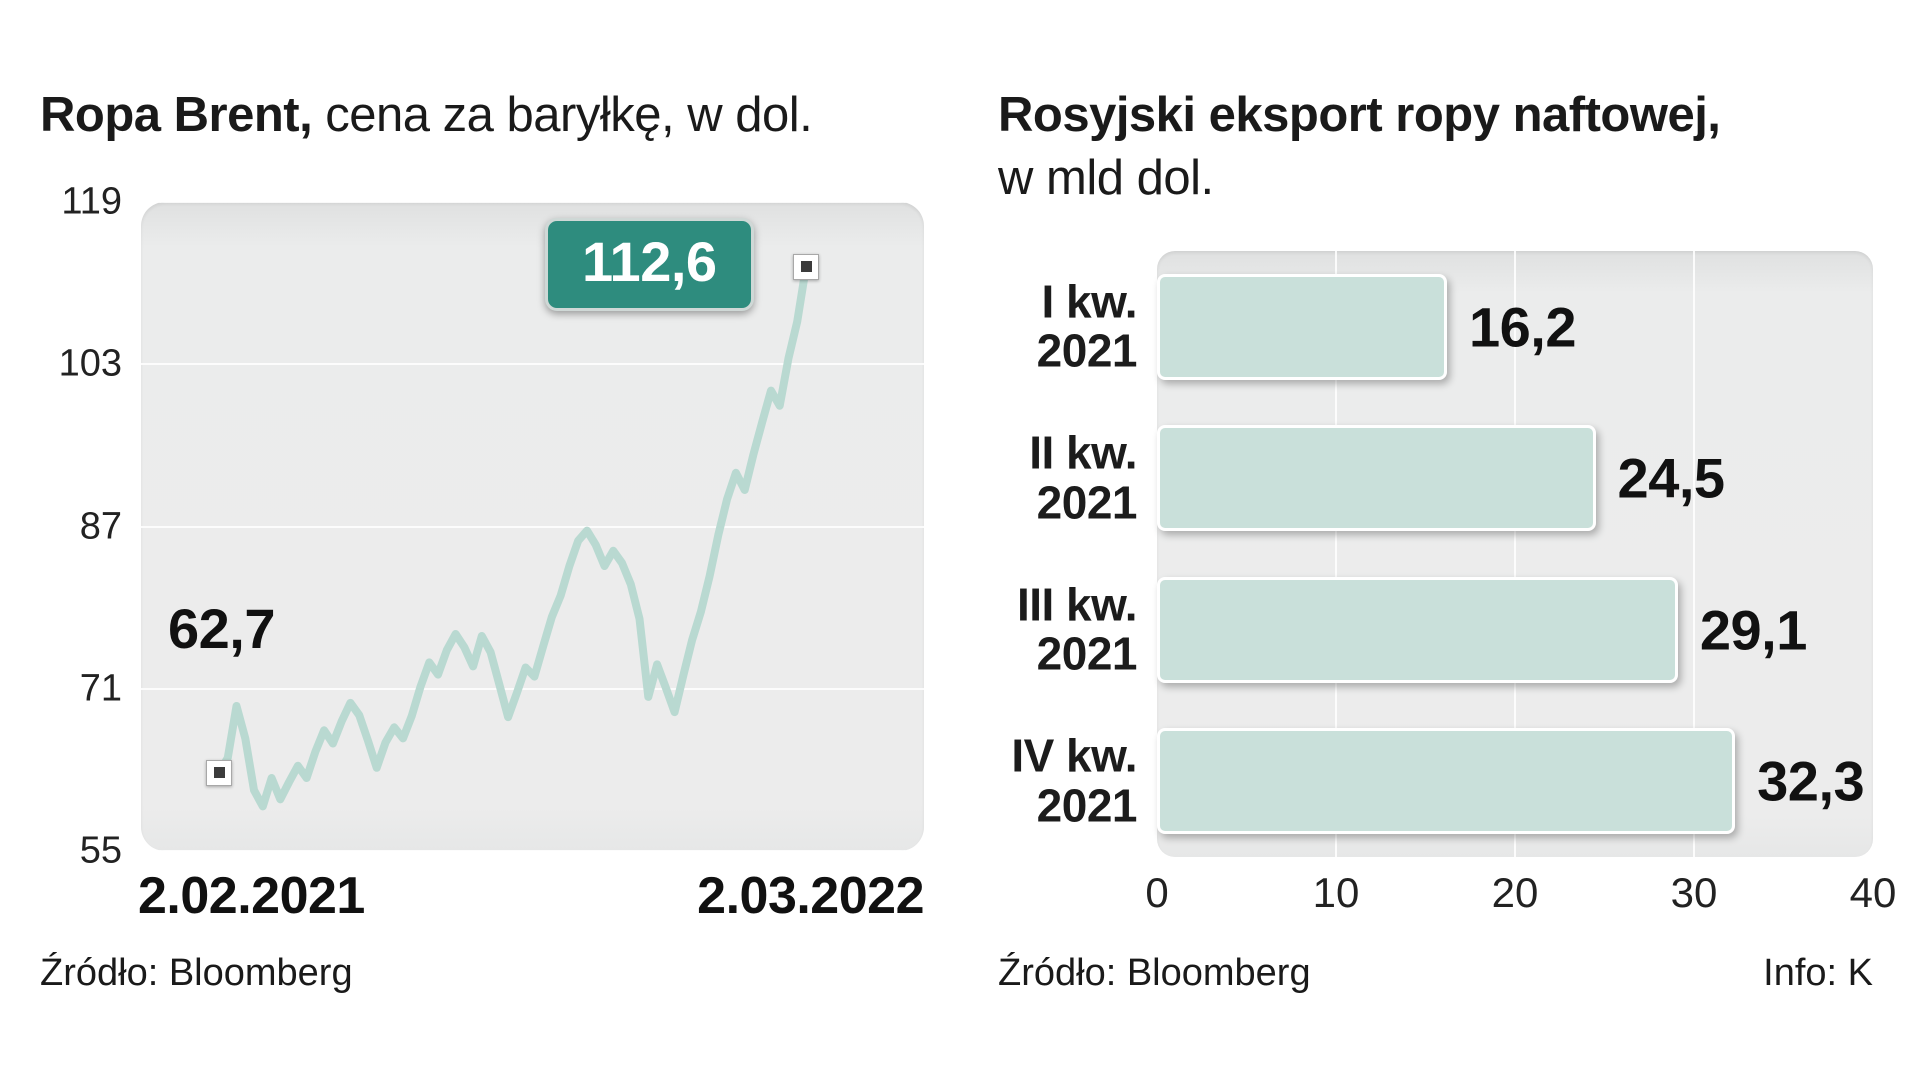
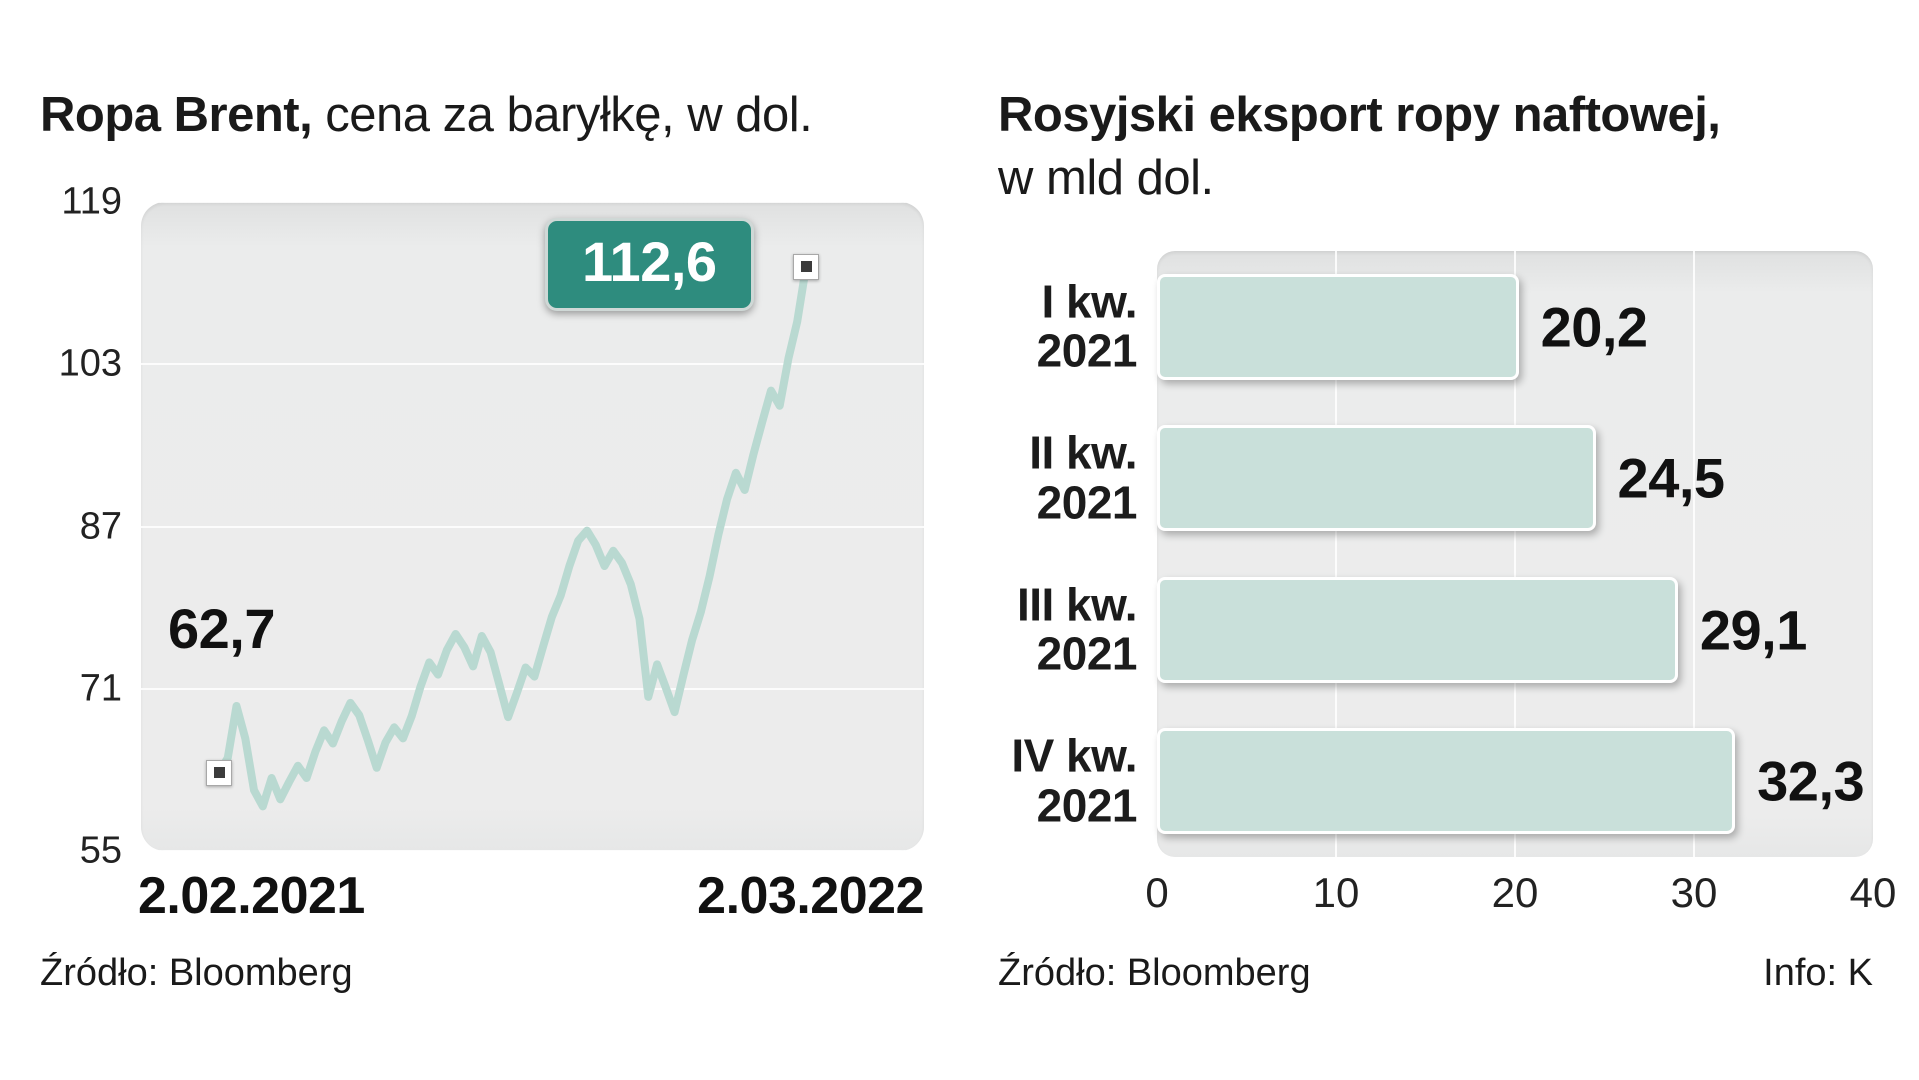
Rosyjski eksport ropy naftowej, w mld dol./I kw. 2021: 16,2 -> 20,2
